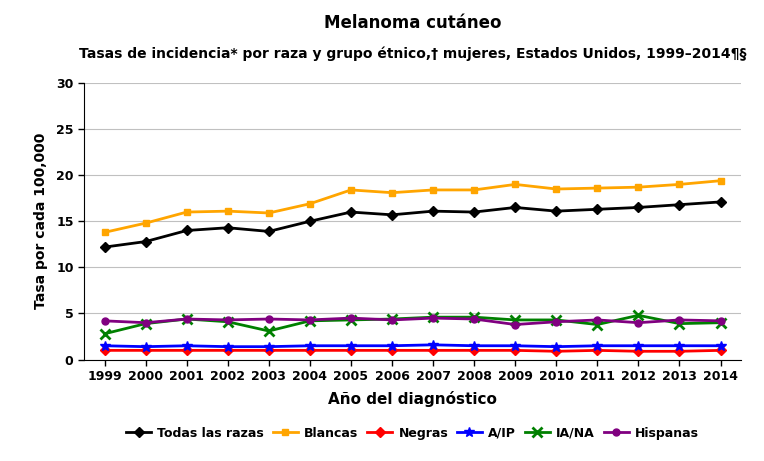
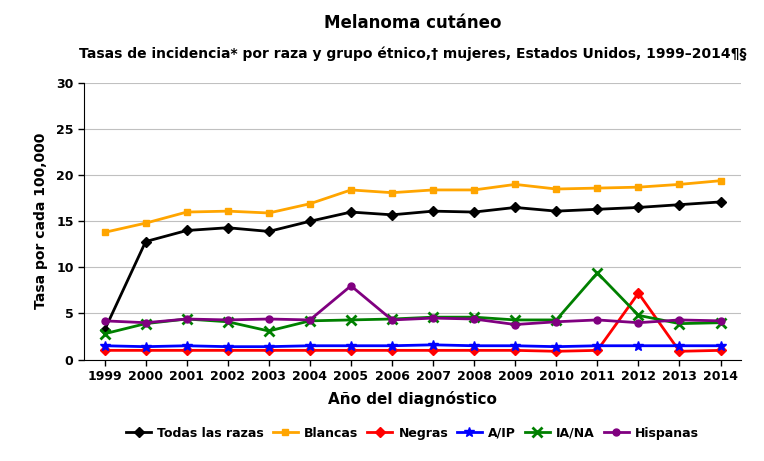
Todas las razas/1999: 12.2 -> 3.2
Hispanas/2005: 4.5 -> 8.0
IA/NA/2011: 3.8 -> 9.4
Negras/2012: 0.9 -> 7.2
